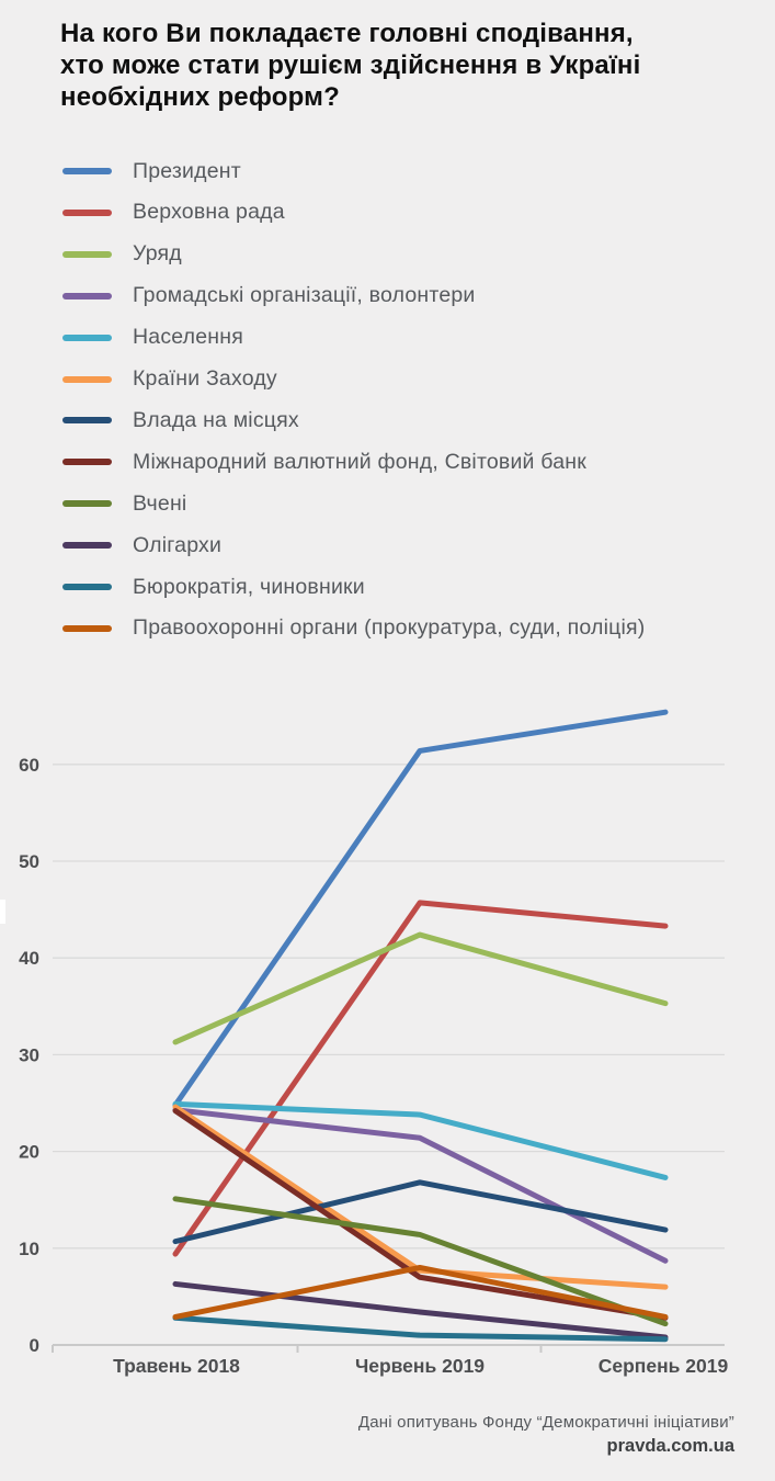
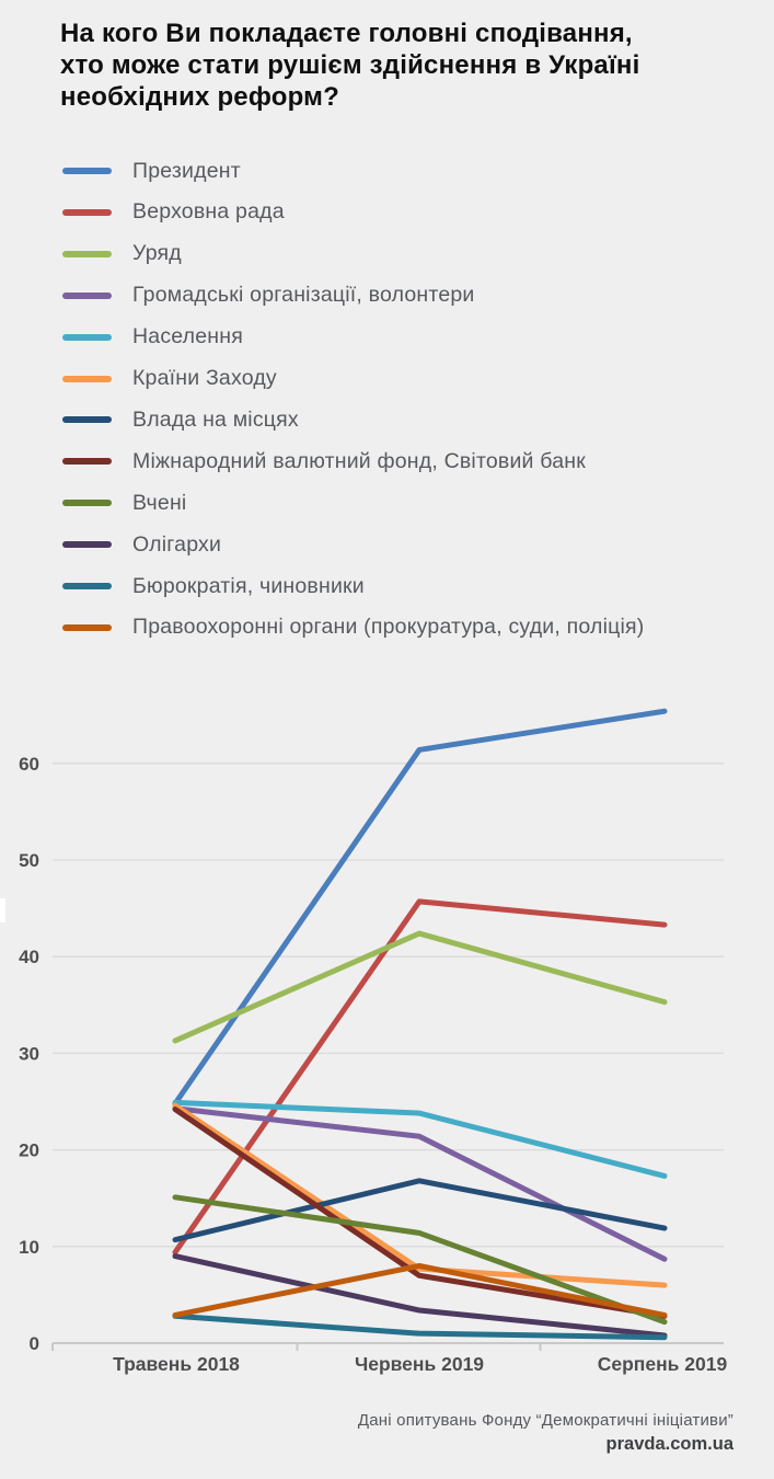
Олігархи/Травень 2018: 6 -> 9
